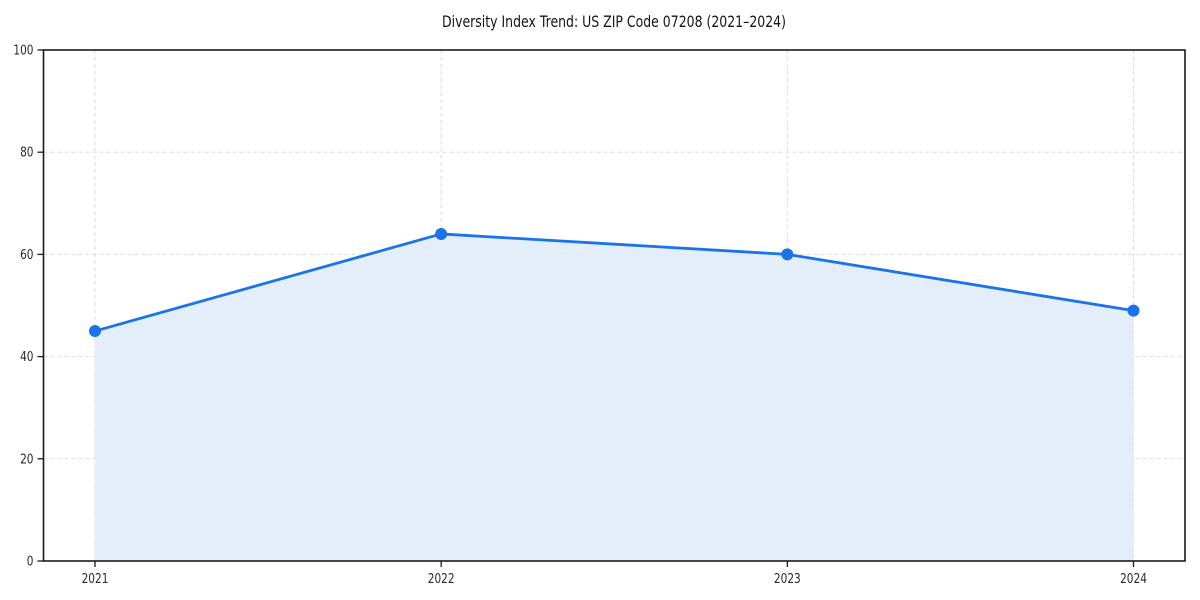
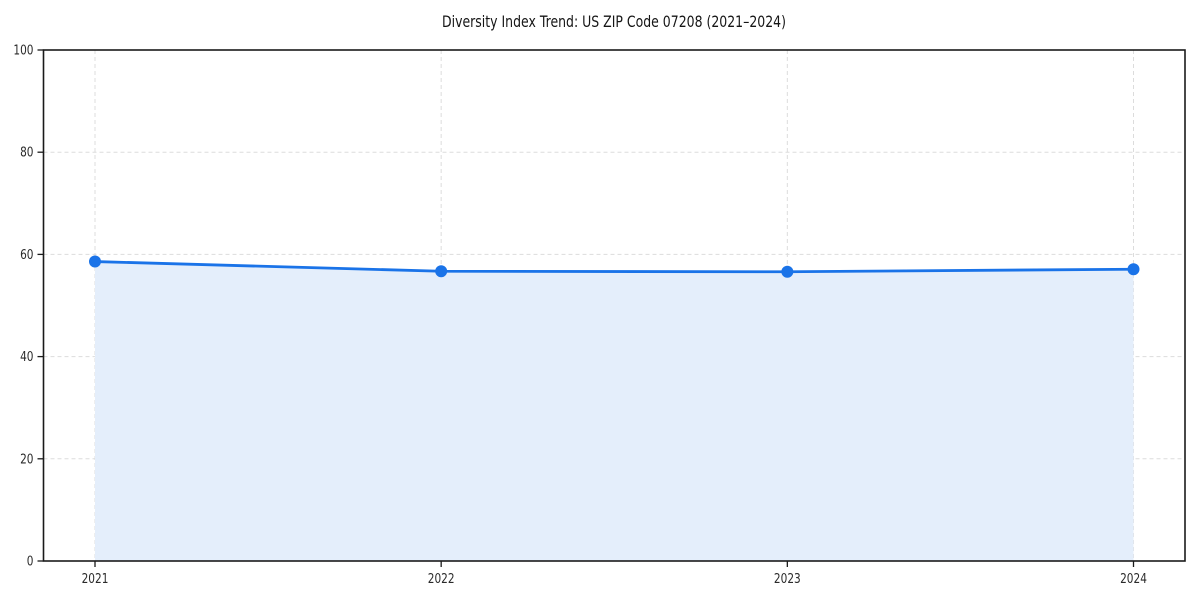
2021: 45 -> 59
2022: 64 -> 57
2023: 60 -> 57
2024: 49 -> 57
